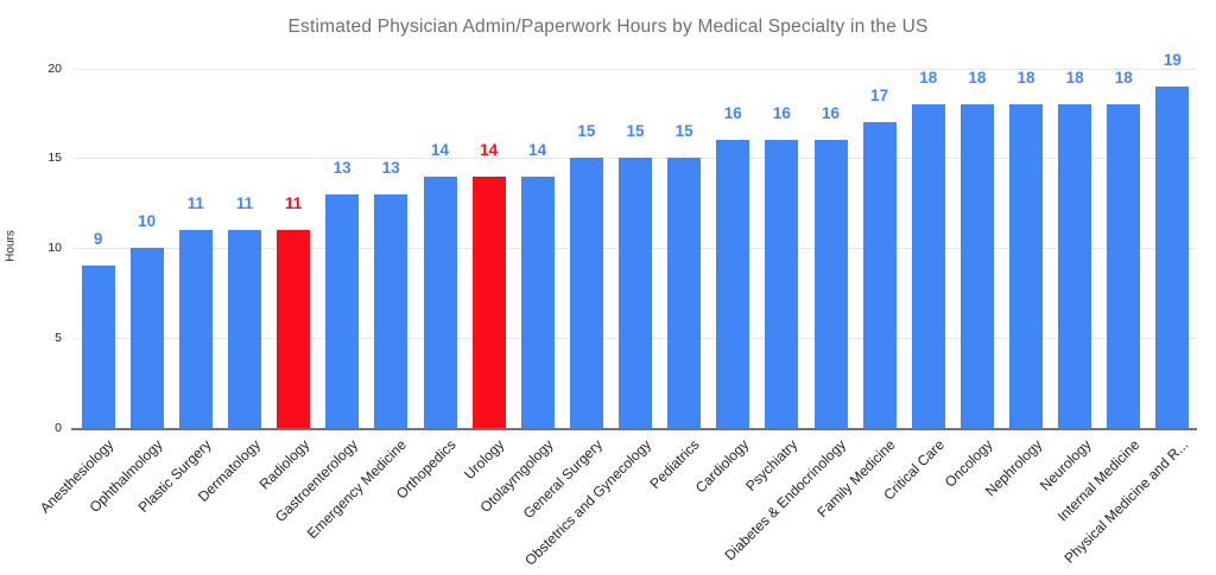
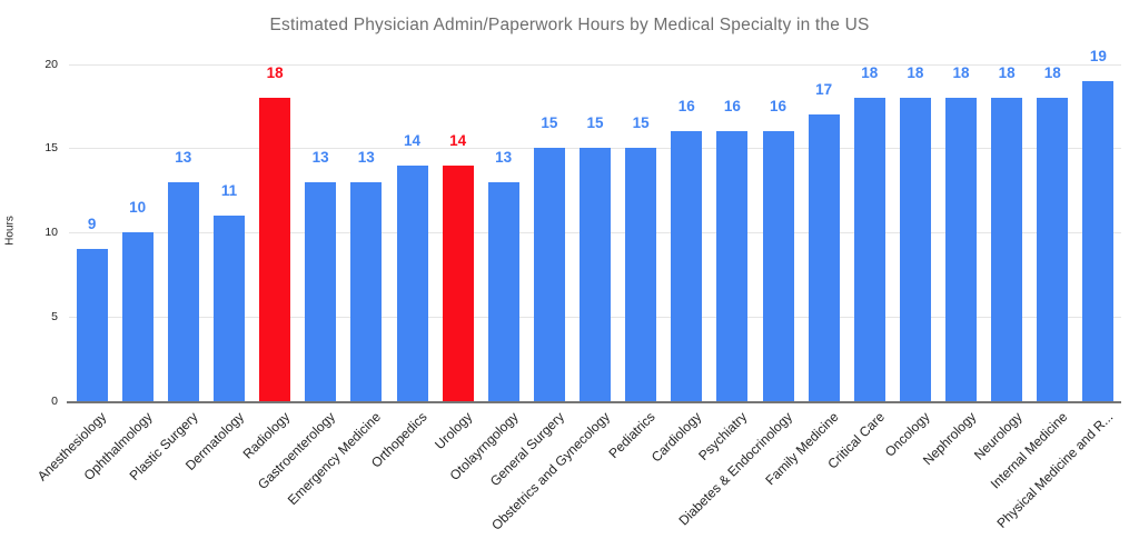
Plastic Surgery: 11 -> 13
Radiology: 11 -> 18
Otolayrngology: 14 -> 13
